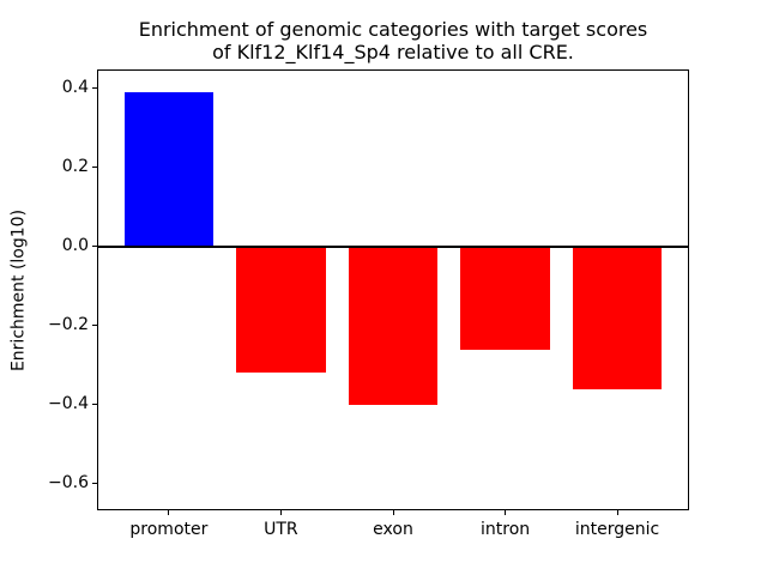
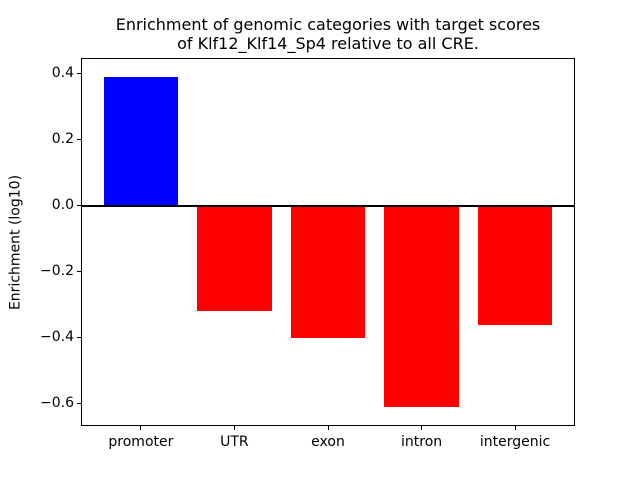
intron: -0.26 -> -0.61
